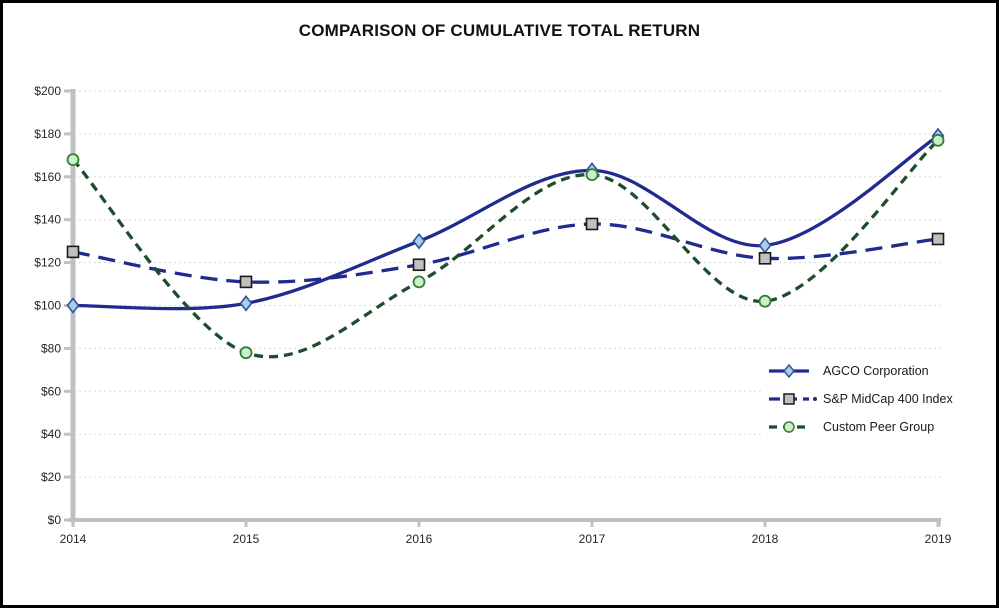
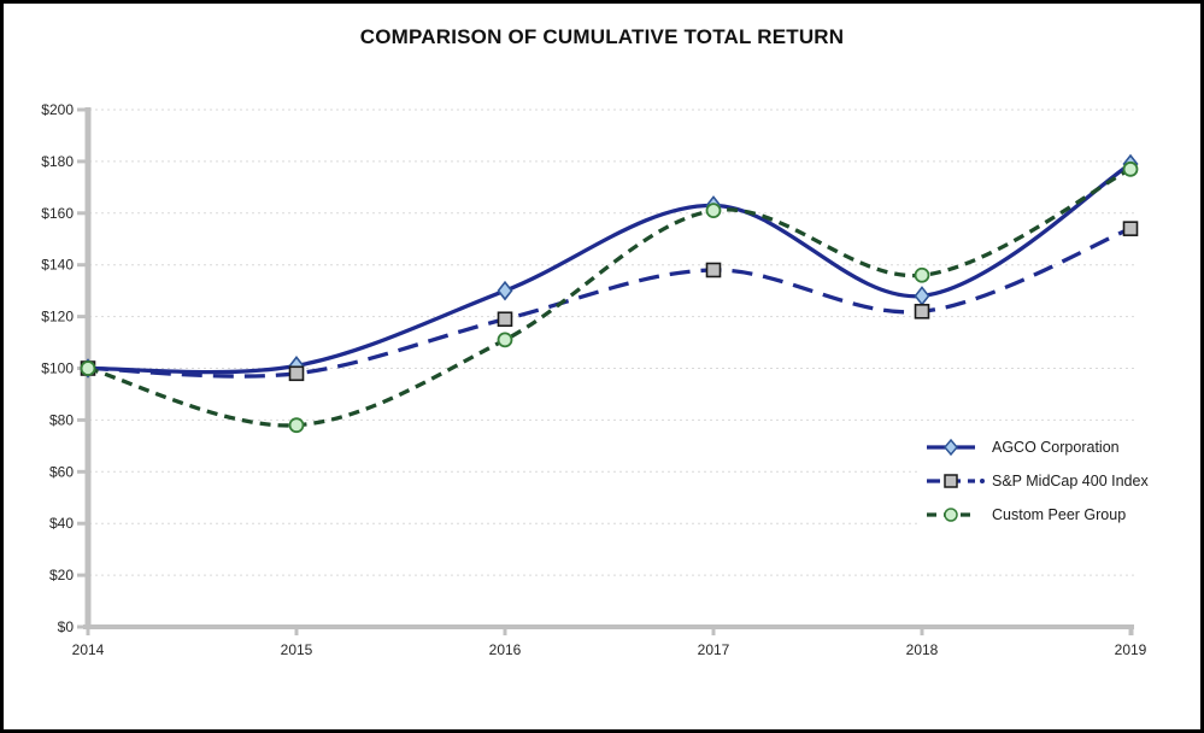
S&P MidCap 400 Index/2014: $125 -> $100
Custom Peer Group/2014: $168 -> $100
S&P MidCap 400 Index/2015: $111 -> $98
Custom Peer Group/2018: $102 -> $136
S&P MidCap 400 Index/2019: $131 -> $154
